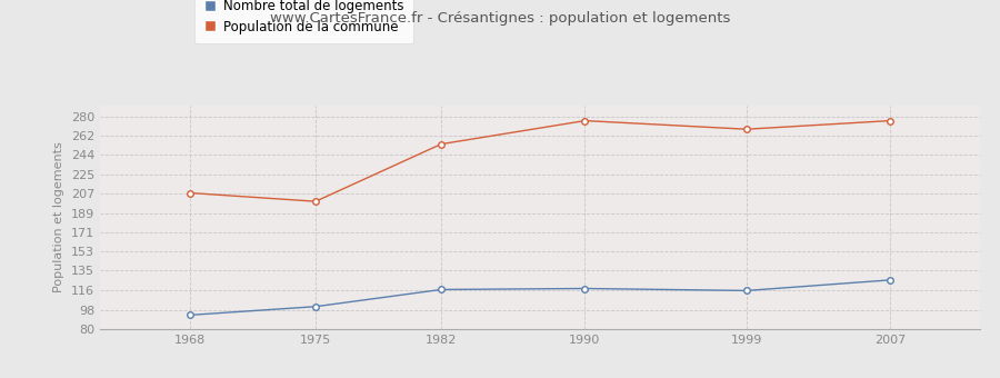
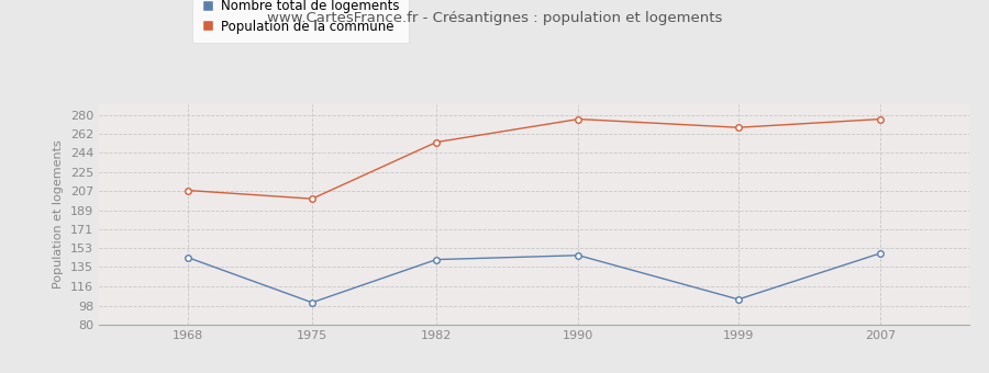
Nombre total de logements/1968: 93 -> 144
Nombre total de logements/1982: 117 -> 142
Nombre total de logements/1990: 118 -> 146
Nombre total de logements/1999: 116 -> 104
Nombre total de logements/2007: 126 -> 148
